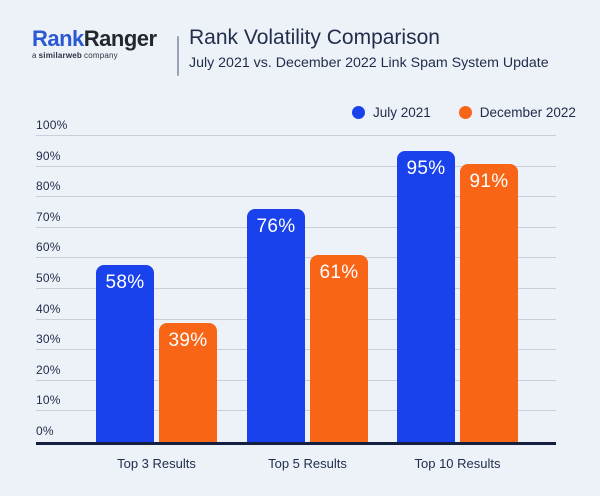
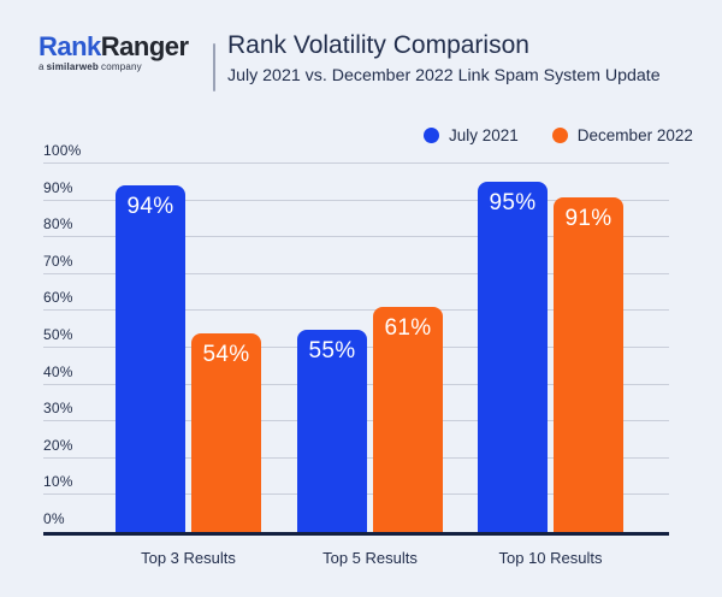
July 2021/Top 3 Results: 58% -> 94%
December 2022/Top 3 Results: 39% -> 54%
July 2021/Top 5 Results: 76% -> 55%
